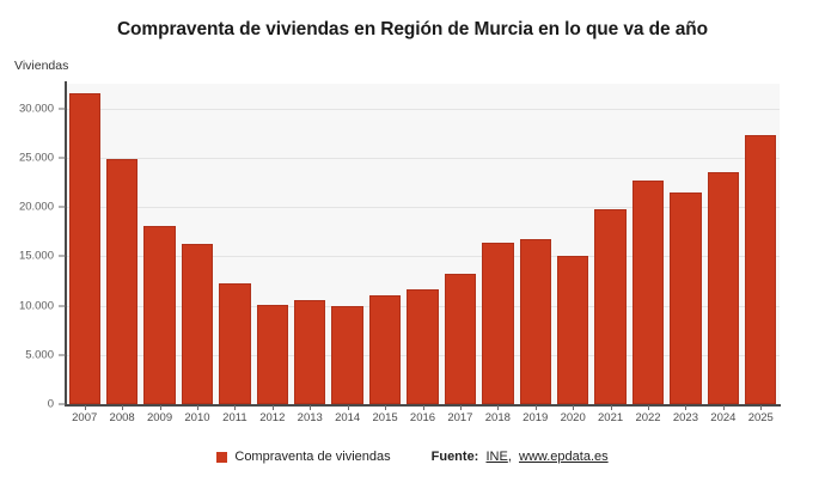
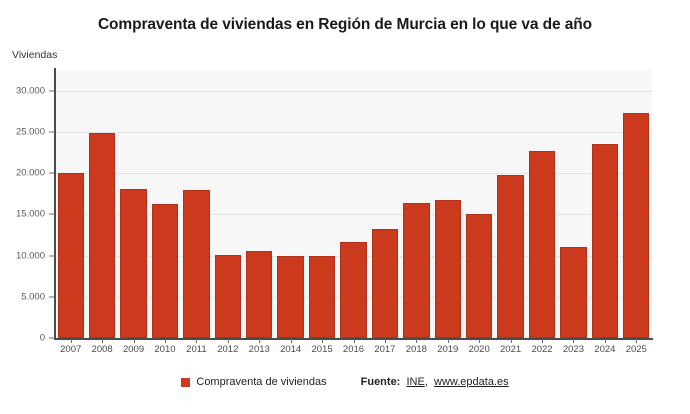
2007: 32000 -> 20000
2011: 12000 -> 18000
2015: 11000 -> 10000
2023: 22000 -> 11000
